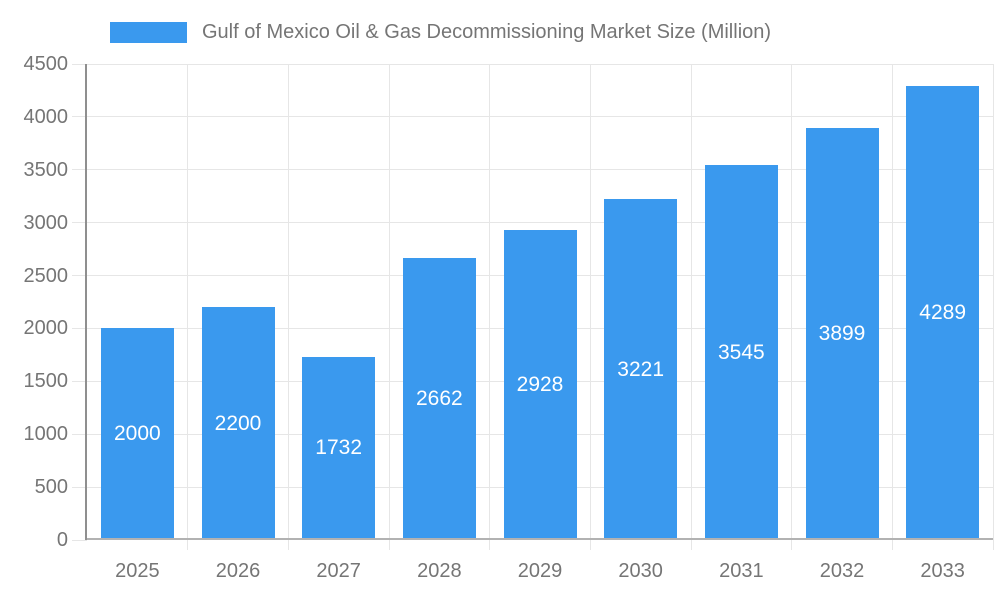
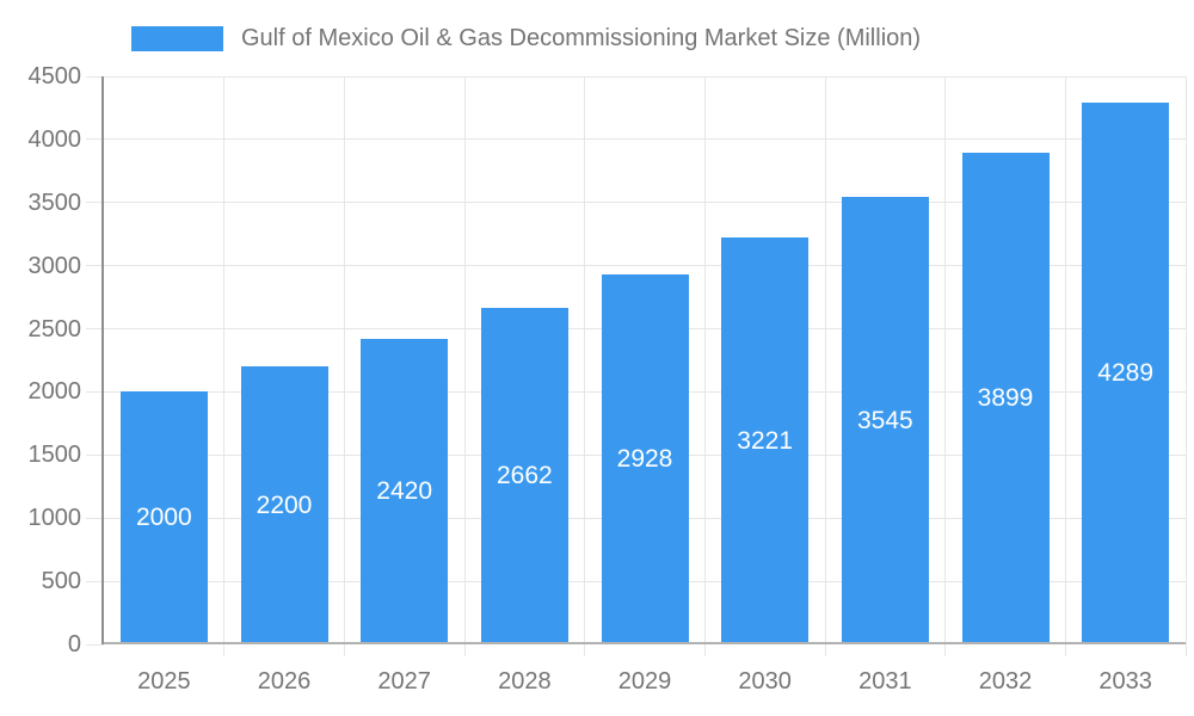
2027: 1732 -> 2420
